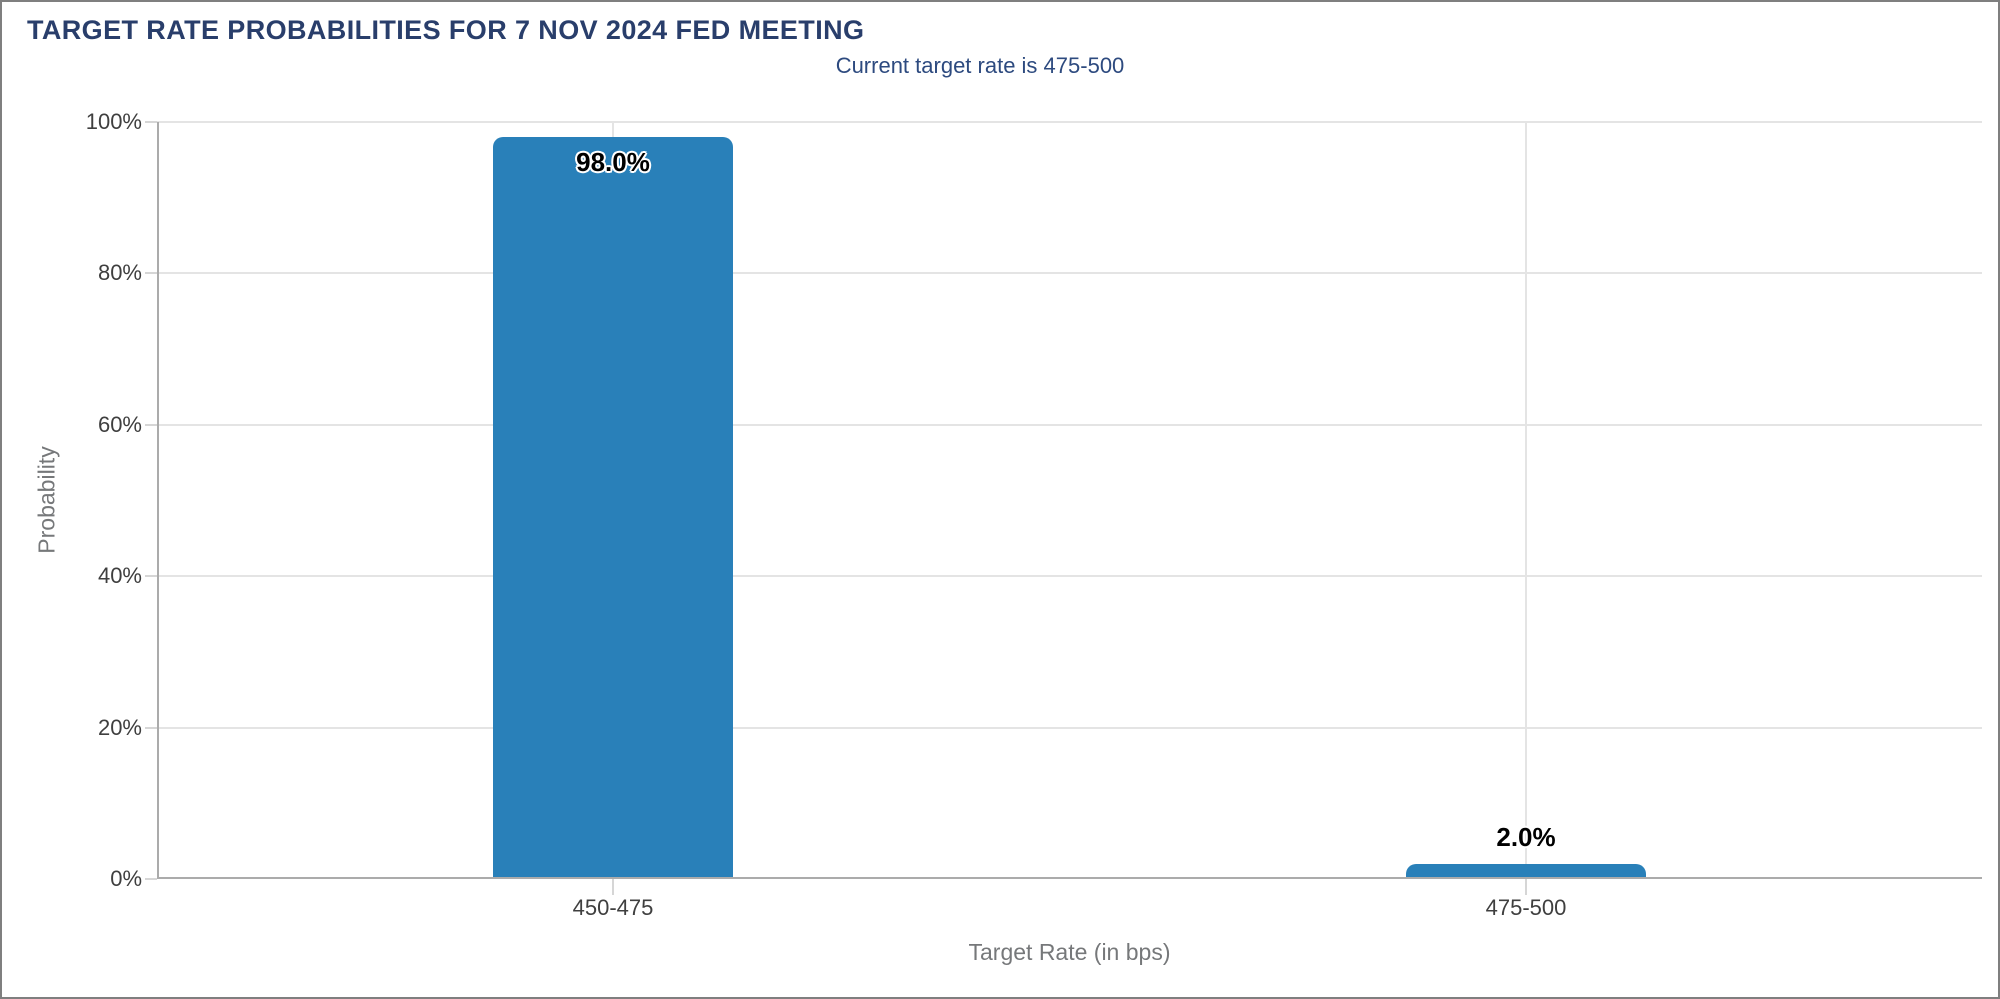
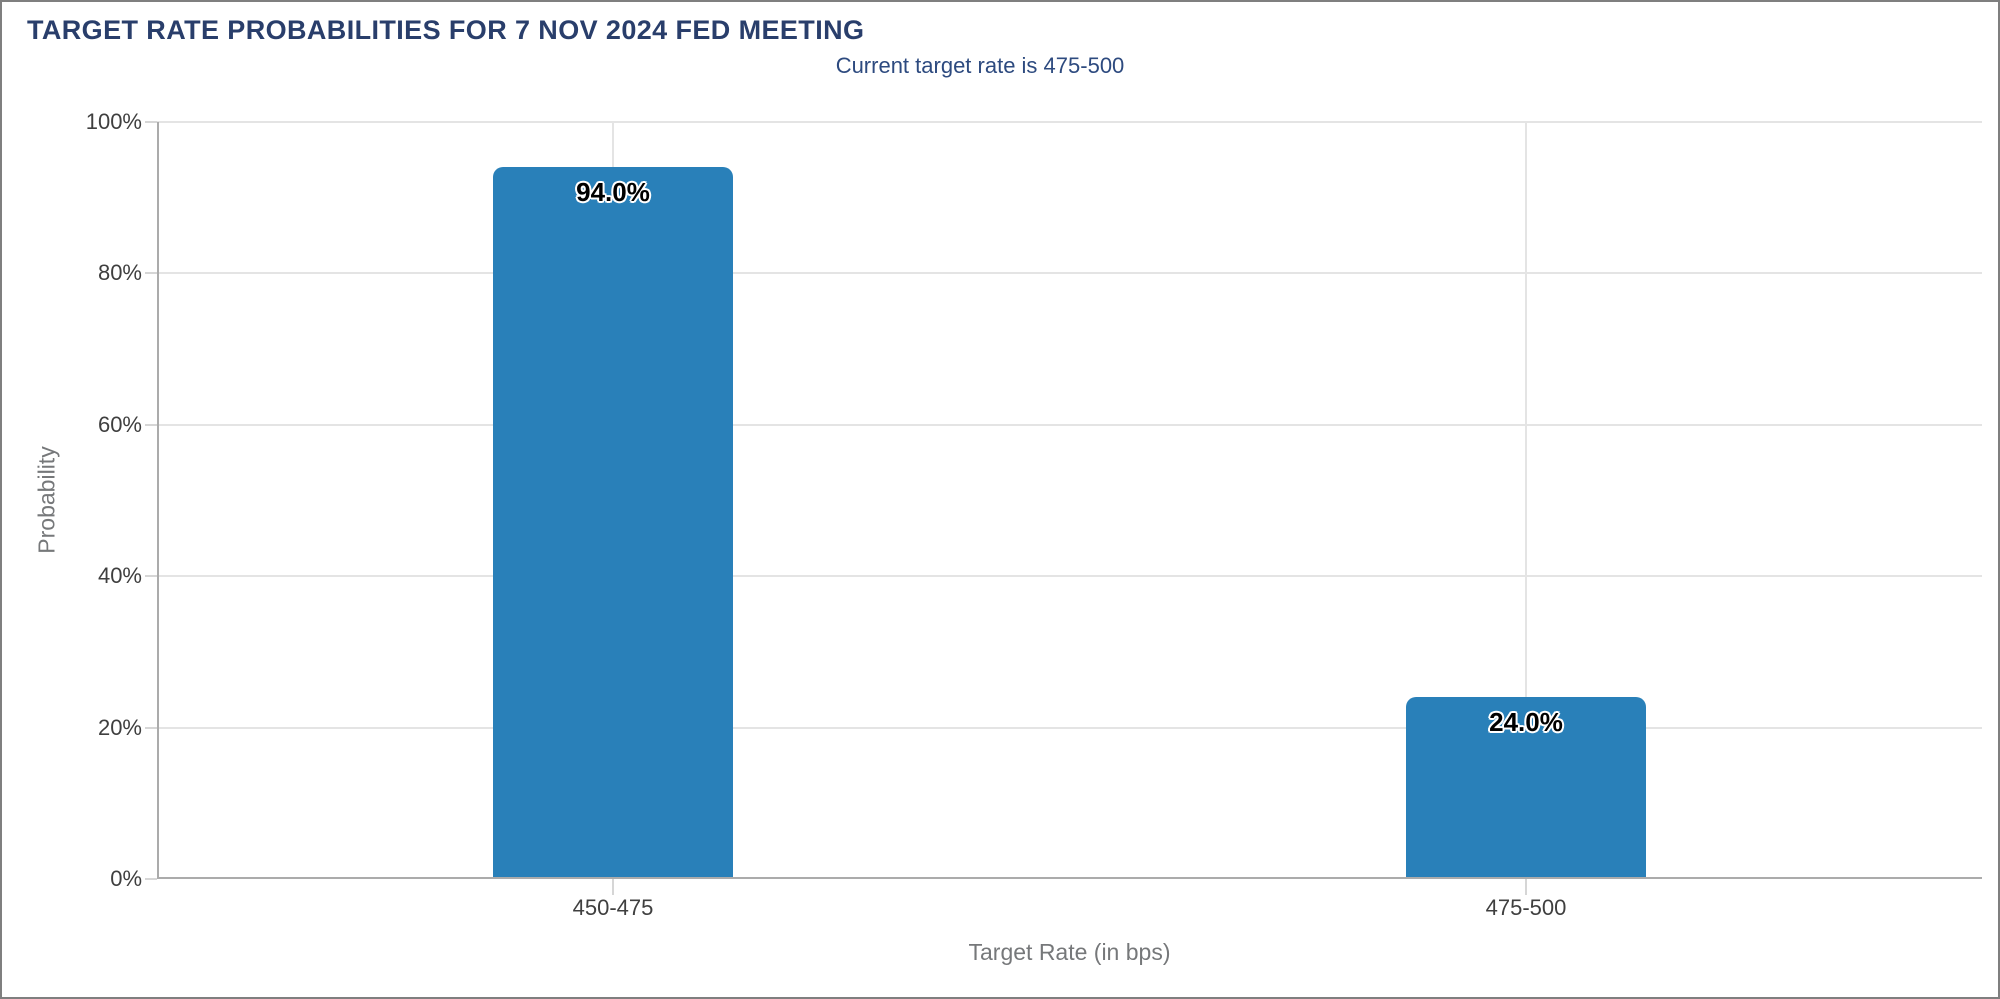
450-475: 98.0% -> 94.0%
475-500: 2.0% -> 24.0%
